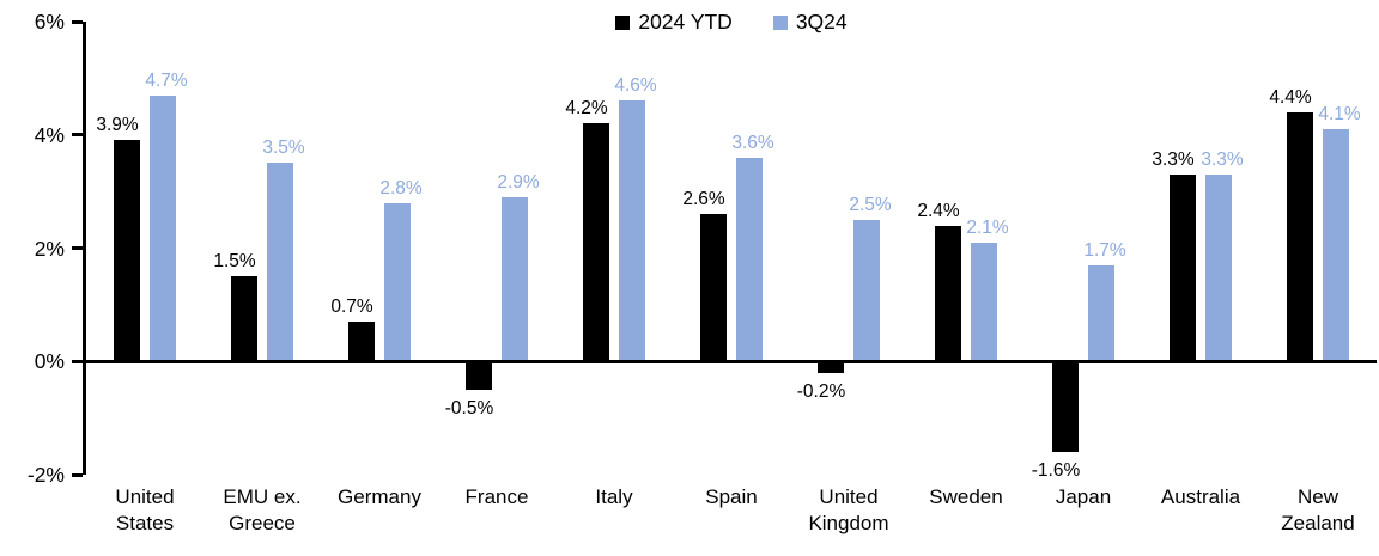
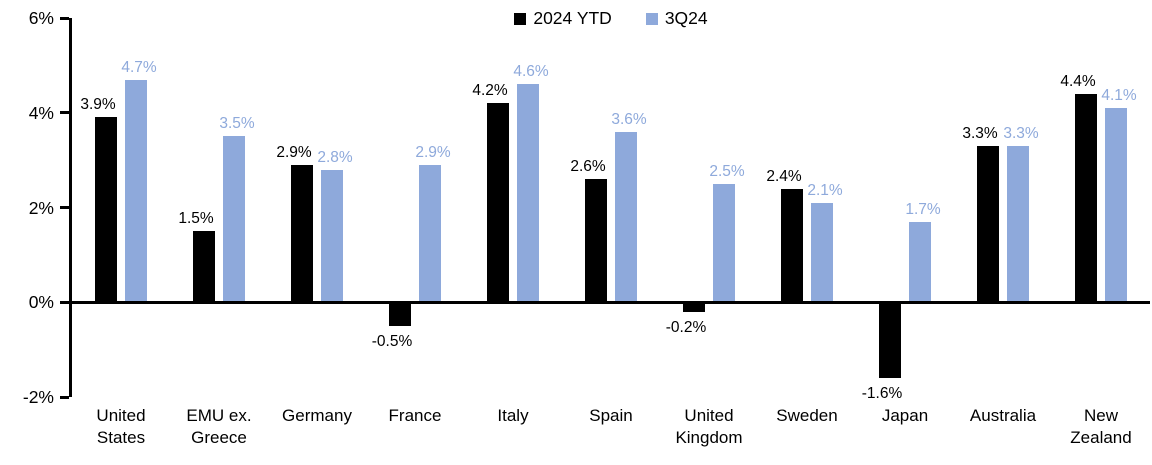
2024 YTD/Germany: 0.7% -> 2.9%
